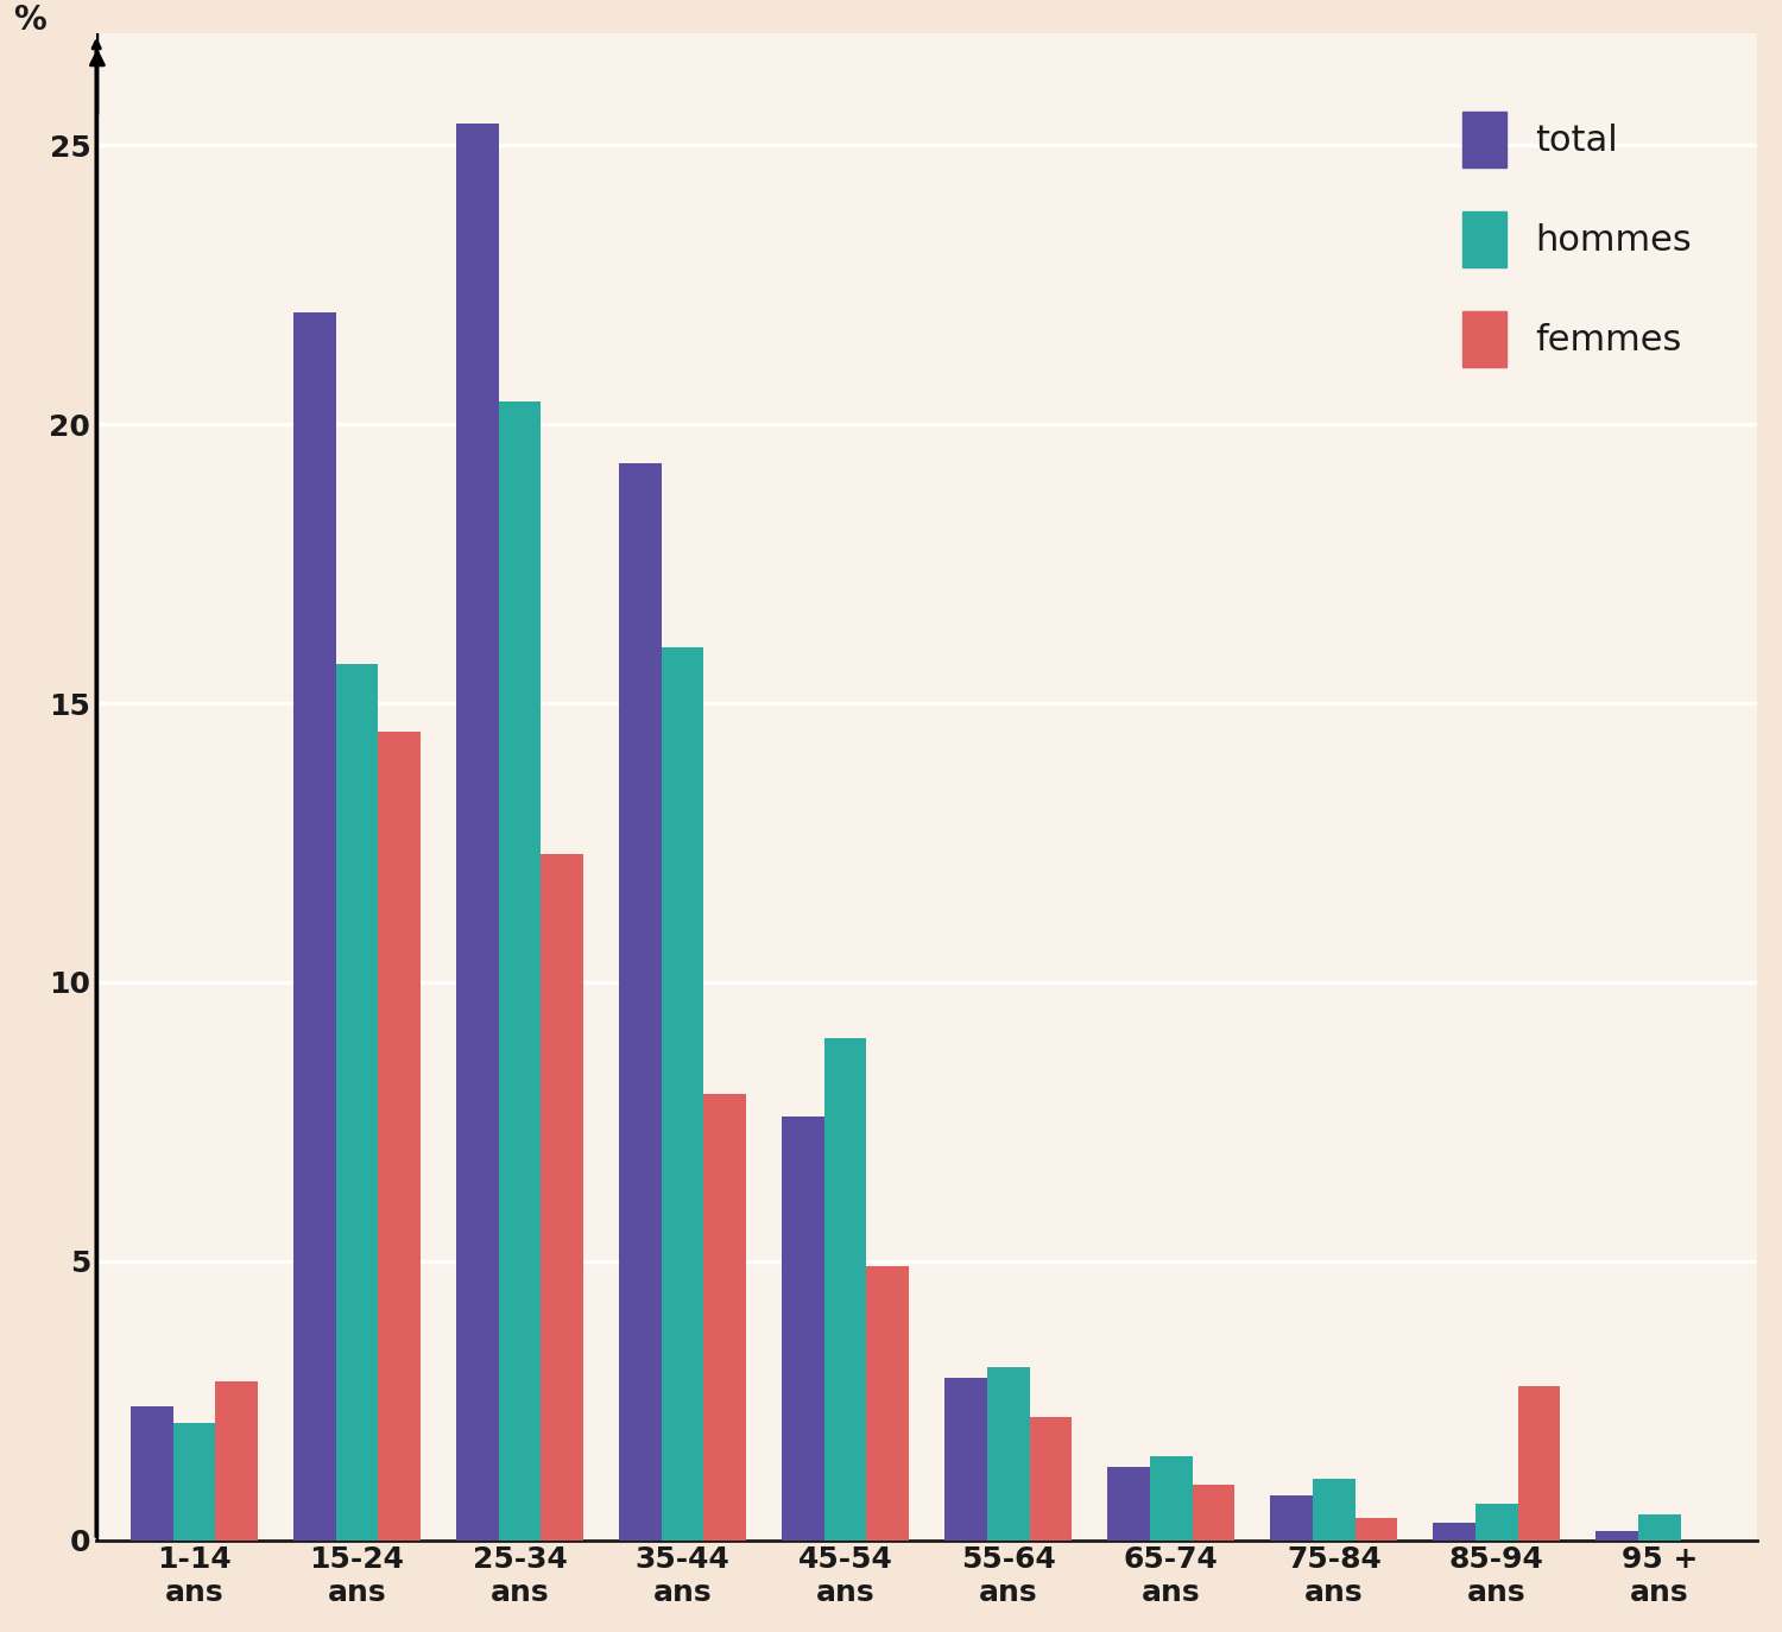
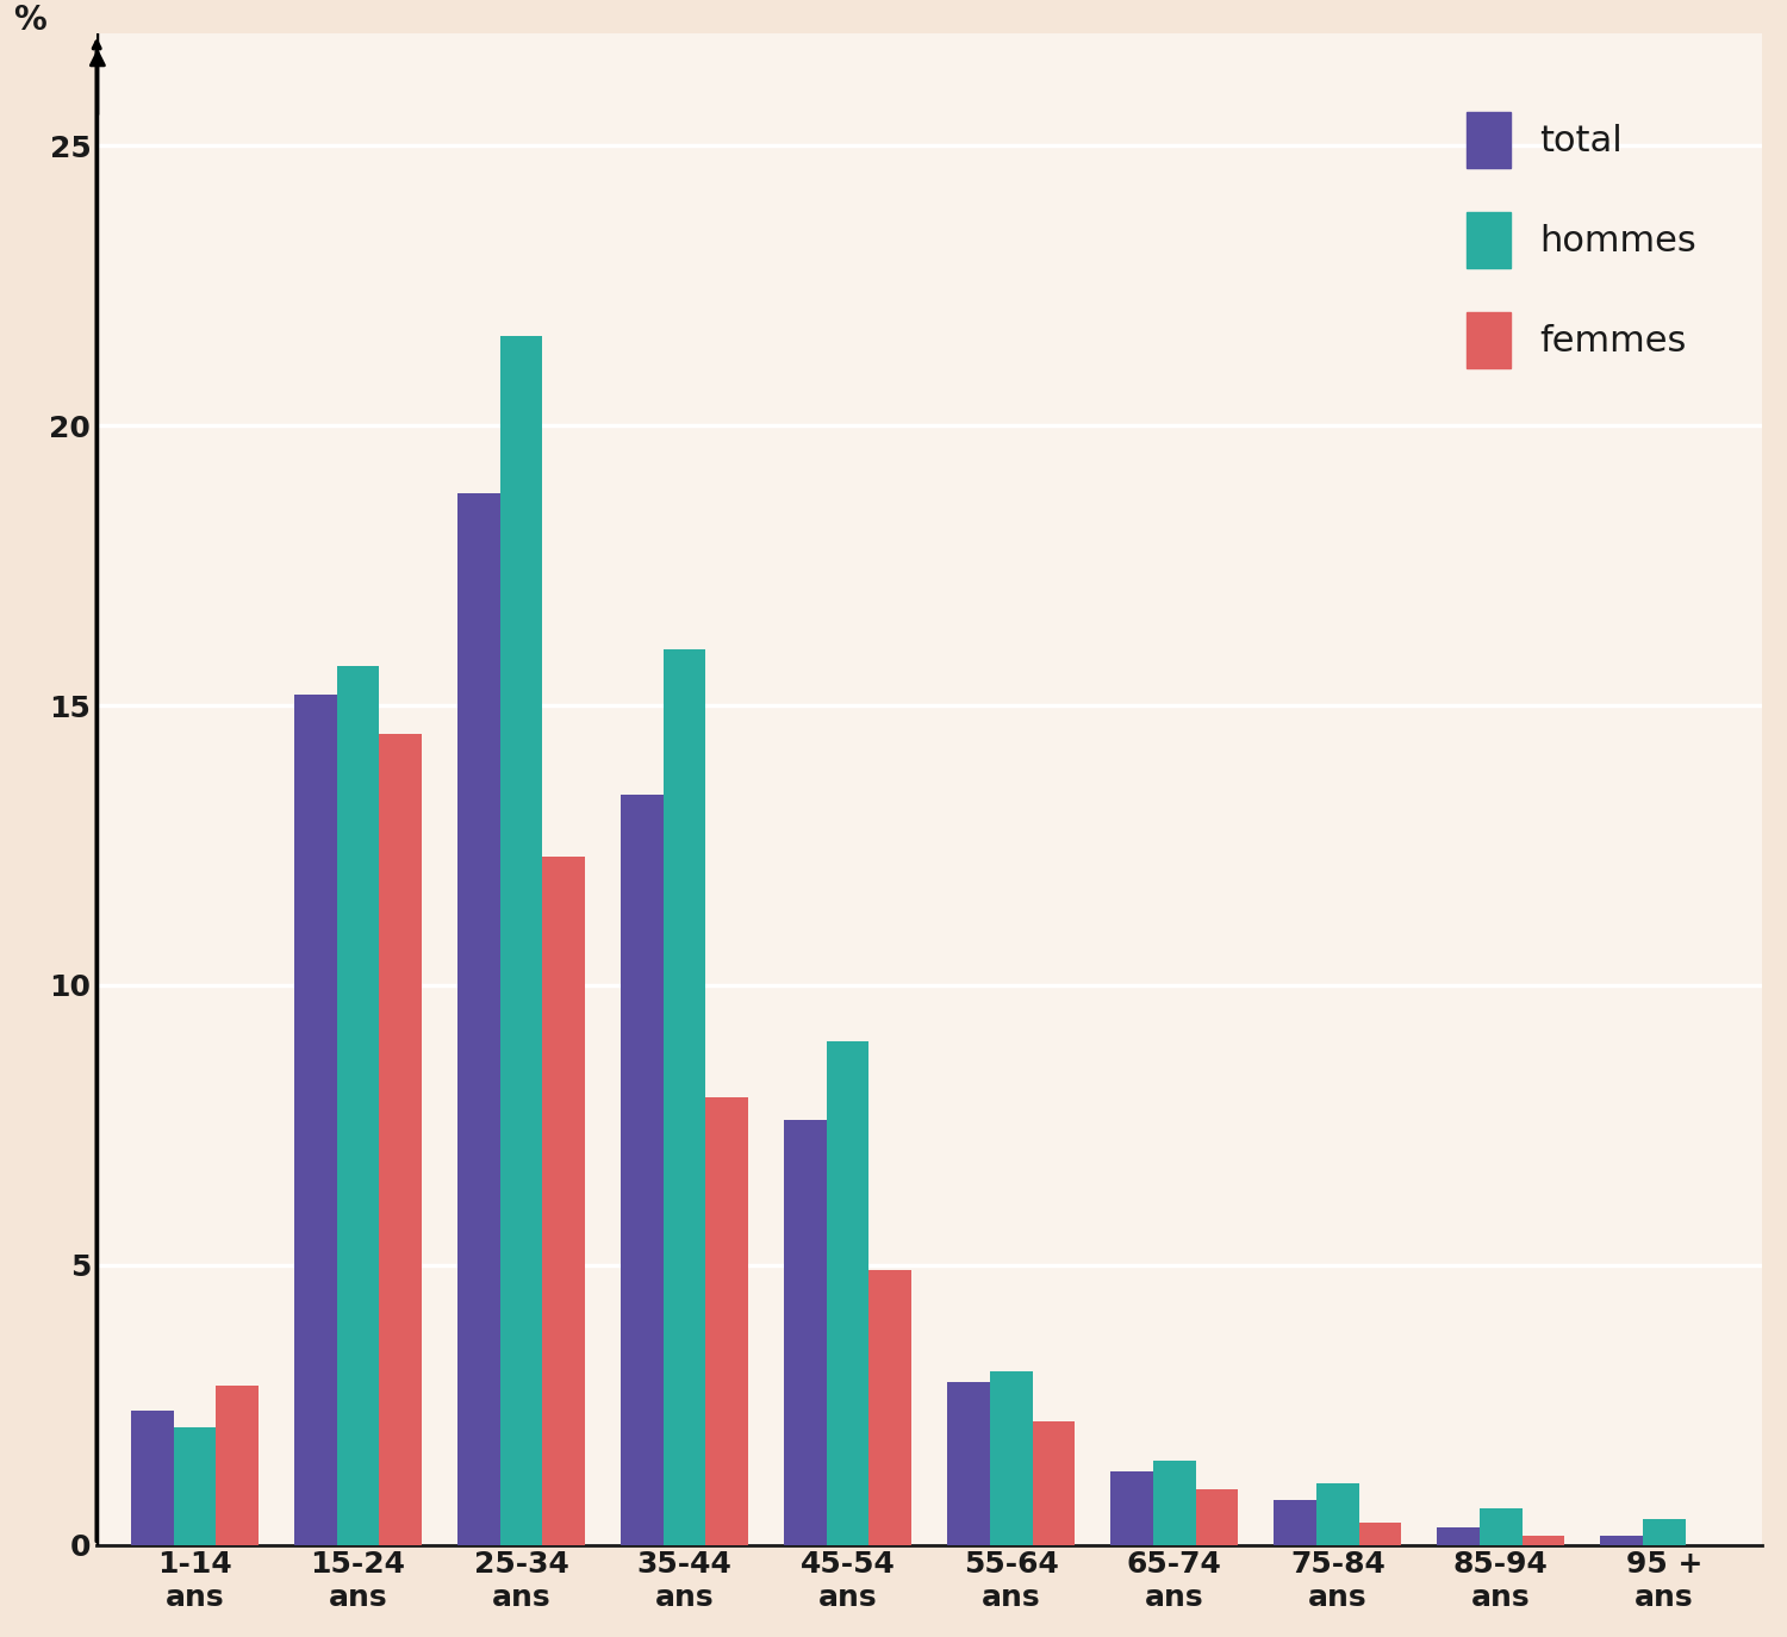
total/15-24 ans: 22.00 -> 15.20
total/25-34 ans: 25.40 -> 18.80
hommes/25-34 ans: 20.40 -> 21.60
total/35-44 ans: 19.30 -> 13.40
femmes/85-94 ans: 2.75 -> 0.15
